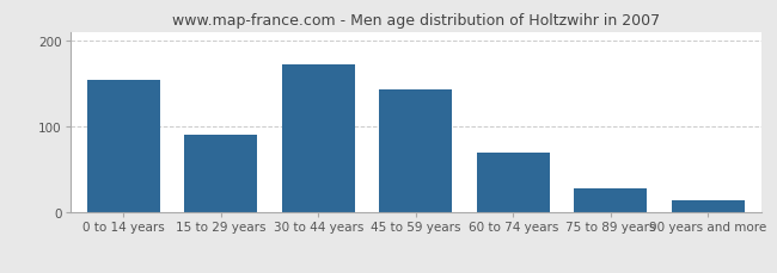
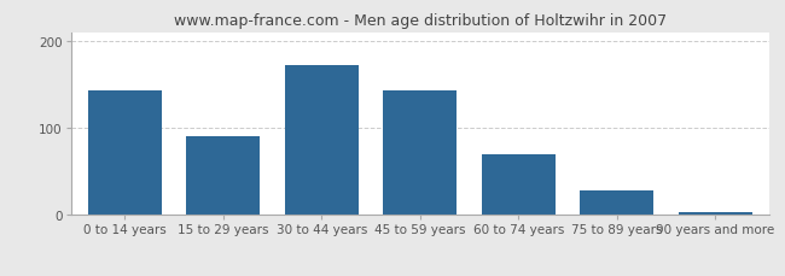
0 to 14 years: 154 -> 143
90 years and more: 14 -> 3
